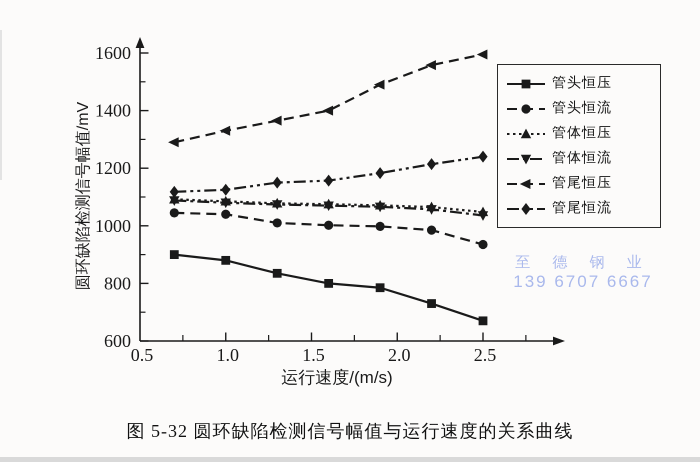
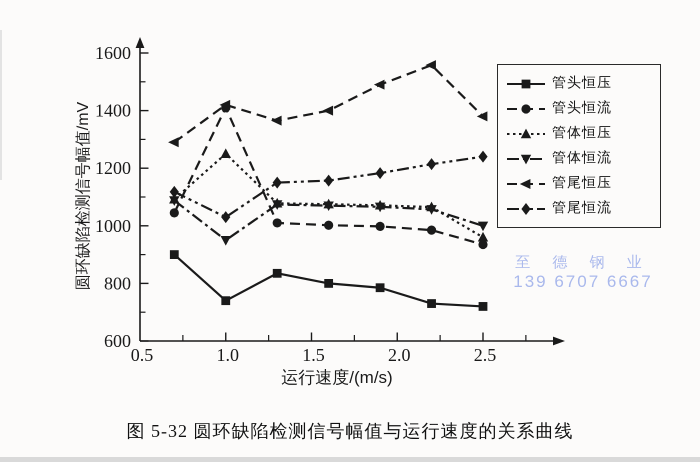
管头恒压/1.0: 880 -> 740
管头恒流/1.0: 1040 -> 1410
管体恒压/1.0: 1080 -> 1250
管体恒流/1.0: 1080 -> 950
管尾恒压/1.0: 1330 -> 1420
管尾恒流/1.0: 1120 -> 1030
管头恒压/2.5: 670 -> 720
管体恒压/2.5: 1050 -> 960
管体恒流/2.5: 1040 -> 1000
管尾恒压/2.5: 1600 -> 1380
